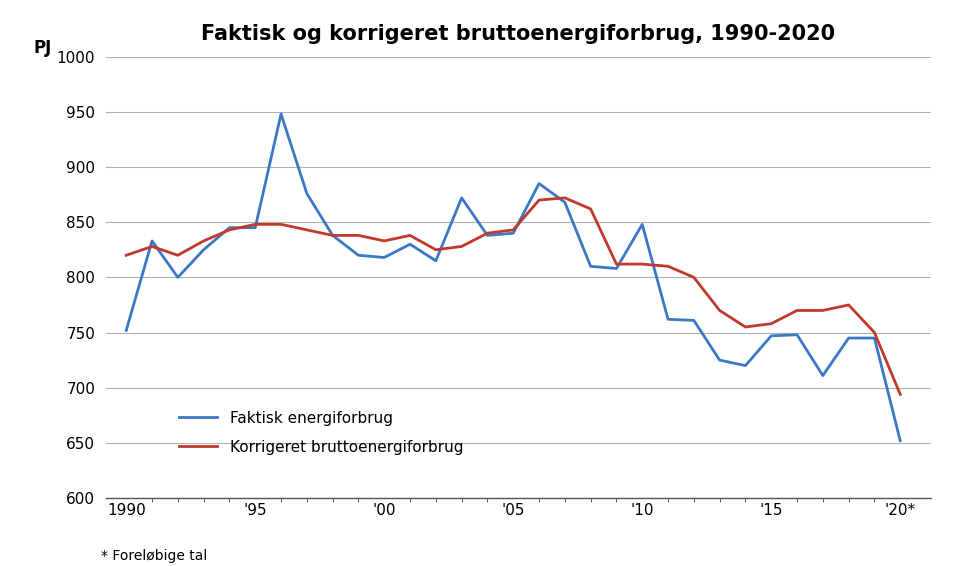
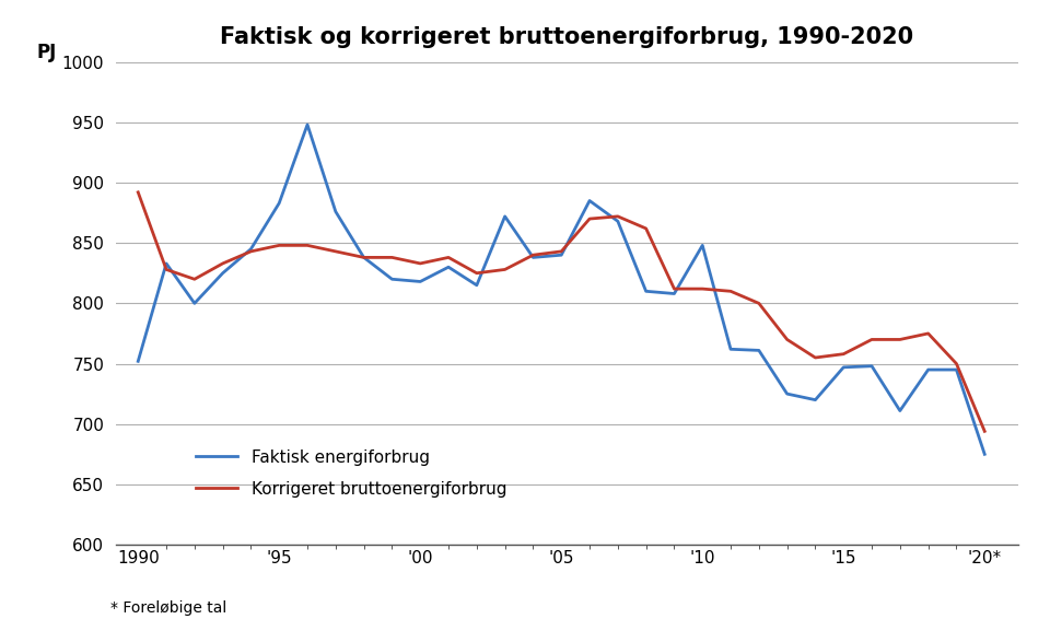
Korrigeret bruttoenergiforbrug/1990: 820 -> 892
Faktisk energiforbrug/'95: 845 -> 883
Faktisk energiforbrug/'20*: 652 -> 675
